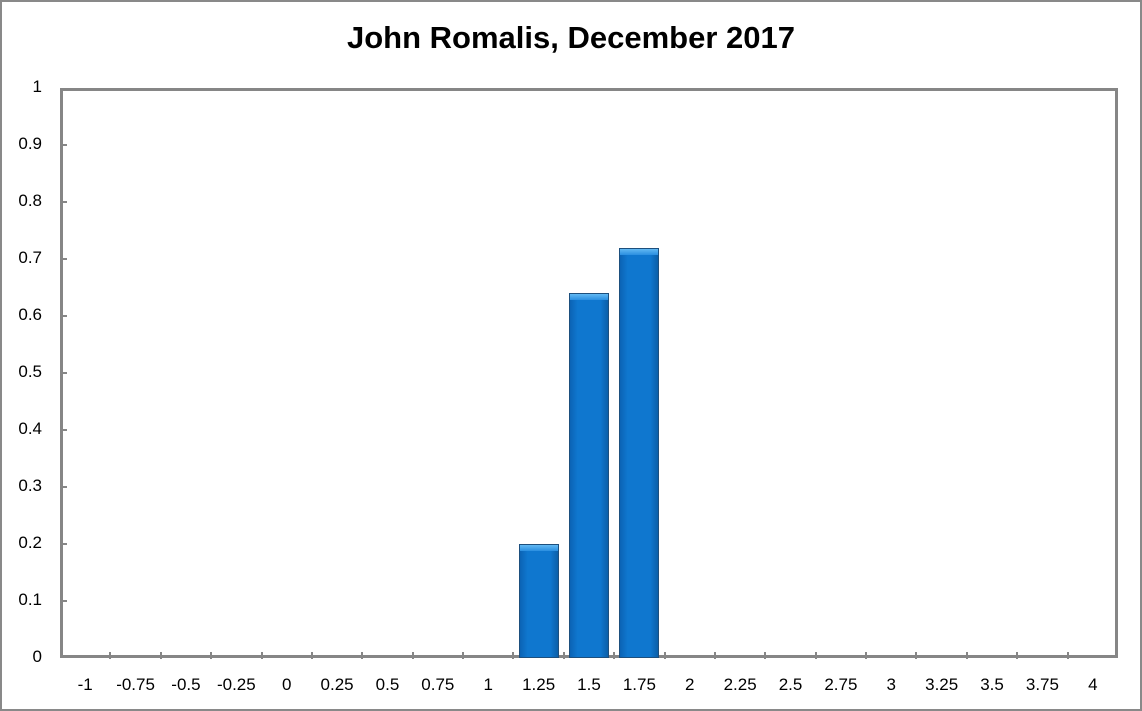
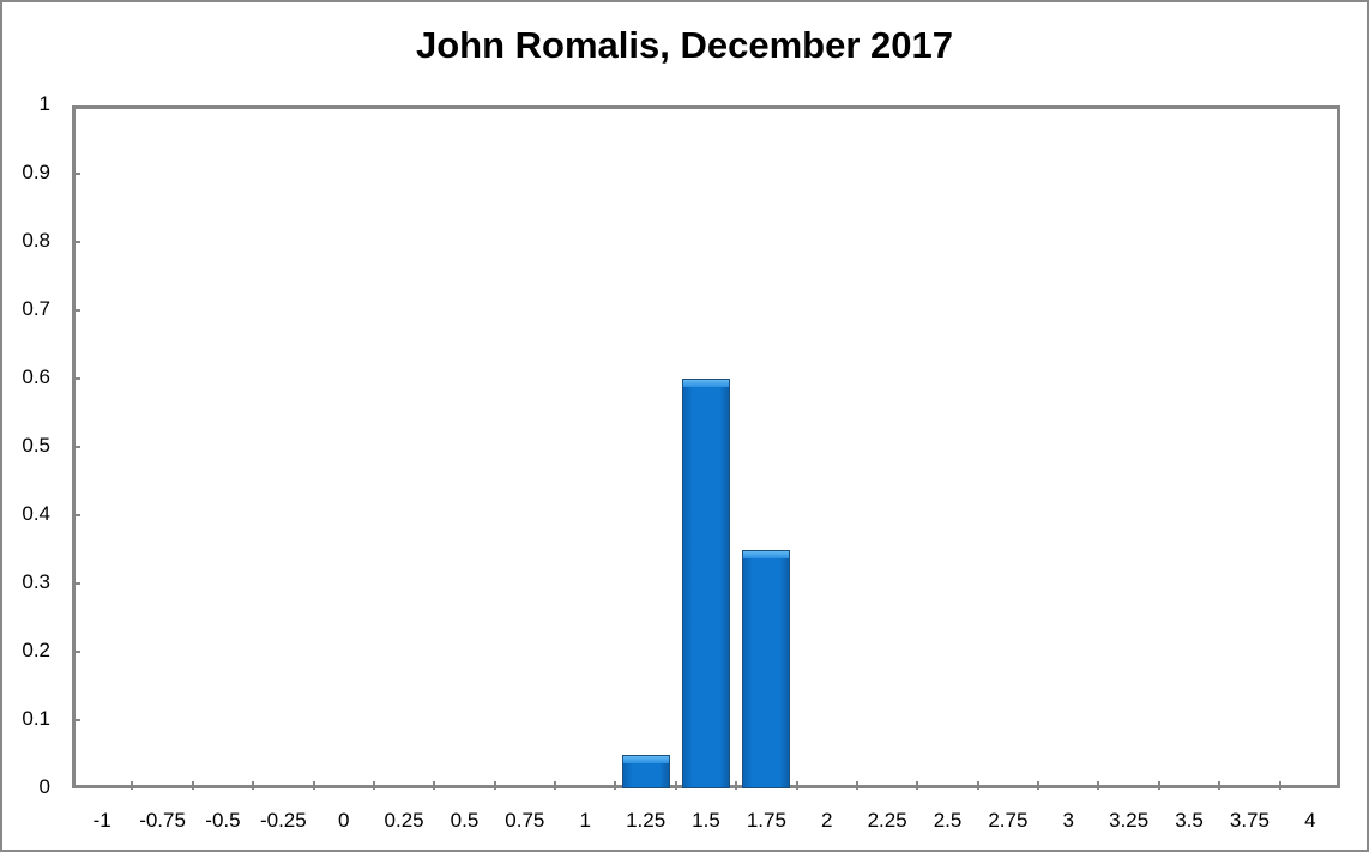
1.25: 0.20 -> 0.05
1.5: 0.64 -> 0.60
1.75: 0.72 -> 0.35
